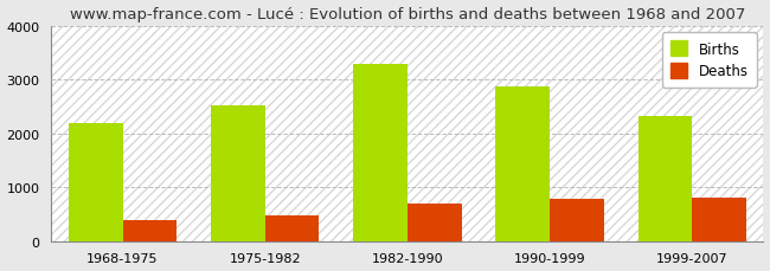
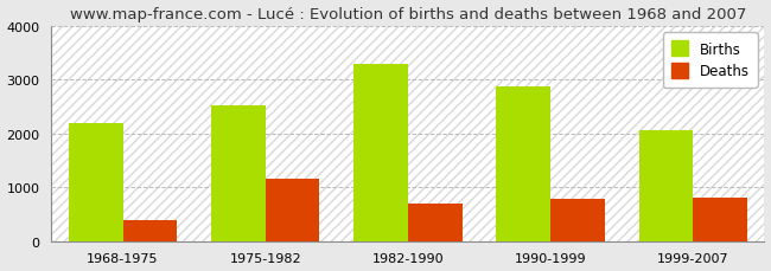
Deaths/1975-1982: 470 -> 1150
Births/1999-2007: 2330 -> 2050
